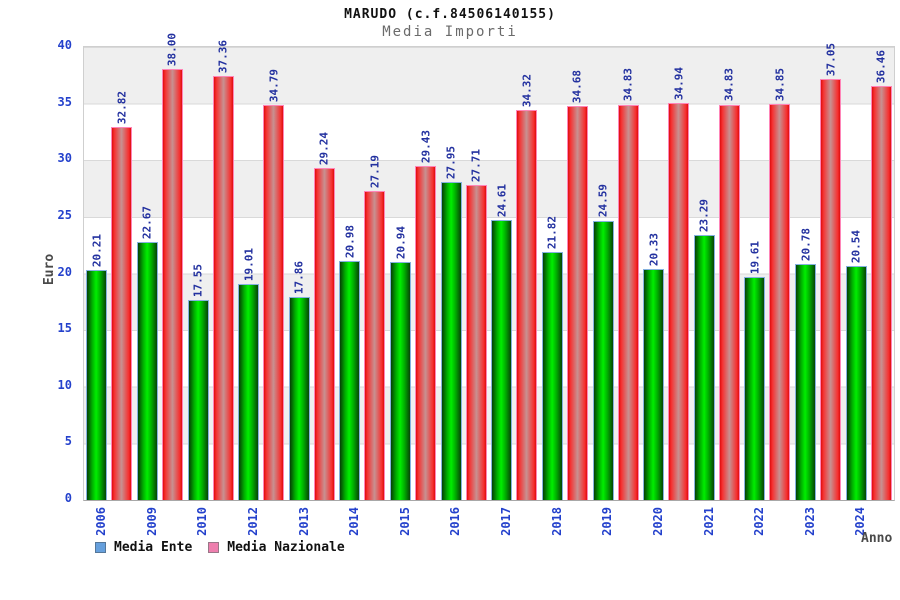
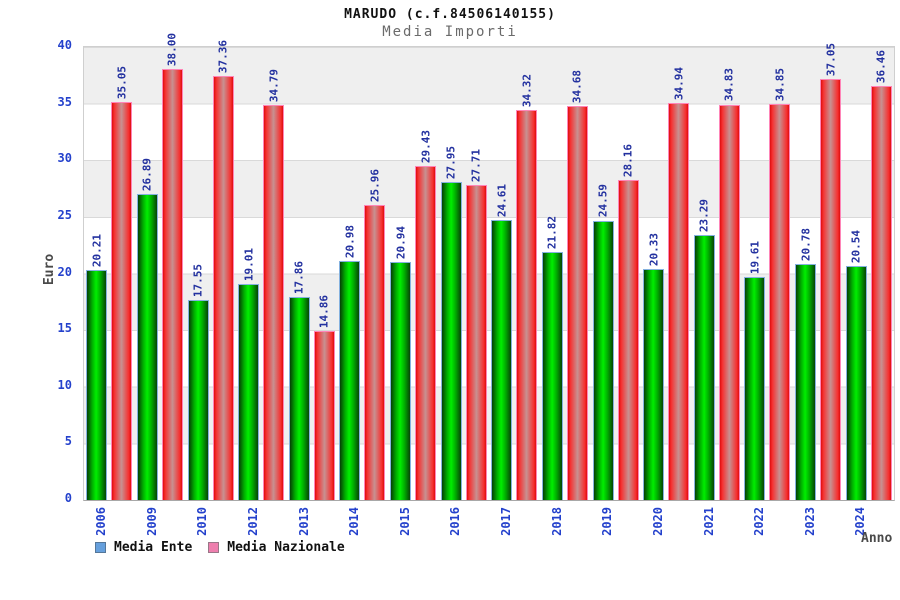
Media Nazionale/2006: 32.82 -> 35.05
Media Ente/2009: 22.67 -> 26.89
Media Nazionale/2013: 29.24 -> 14.86
Media Nazionale/2014: 27.19 -> 25.96
Media Nazionale/2019: 34.83 -> 28.16
